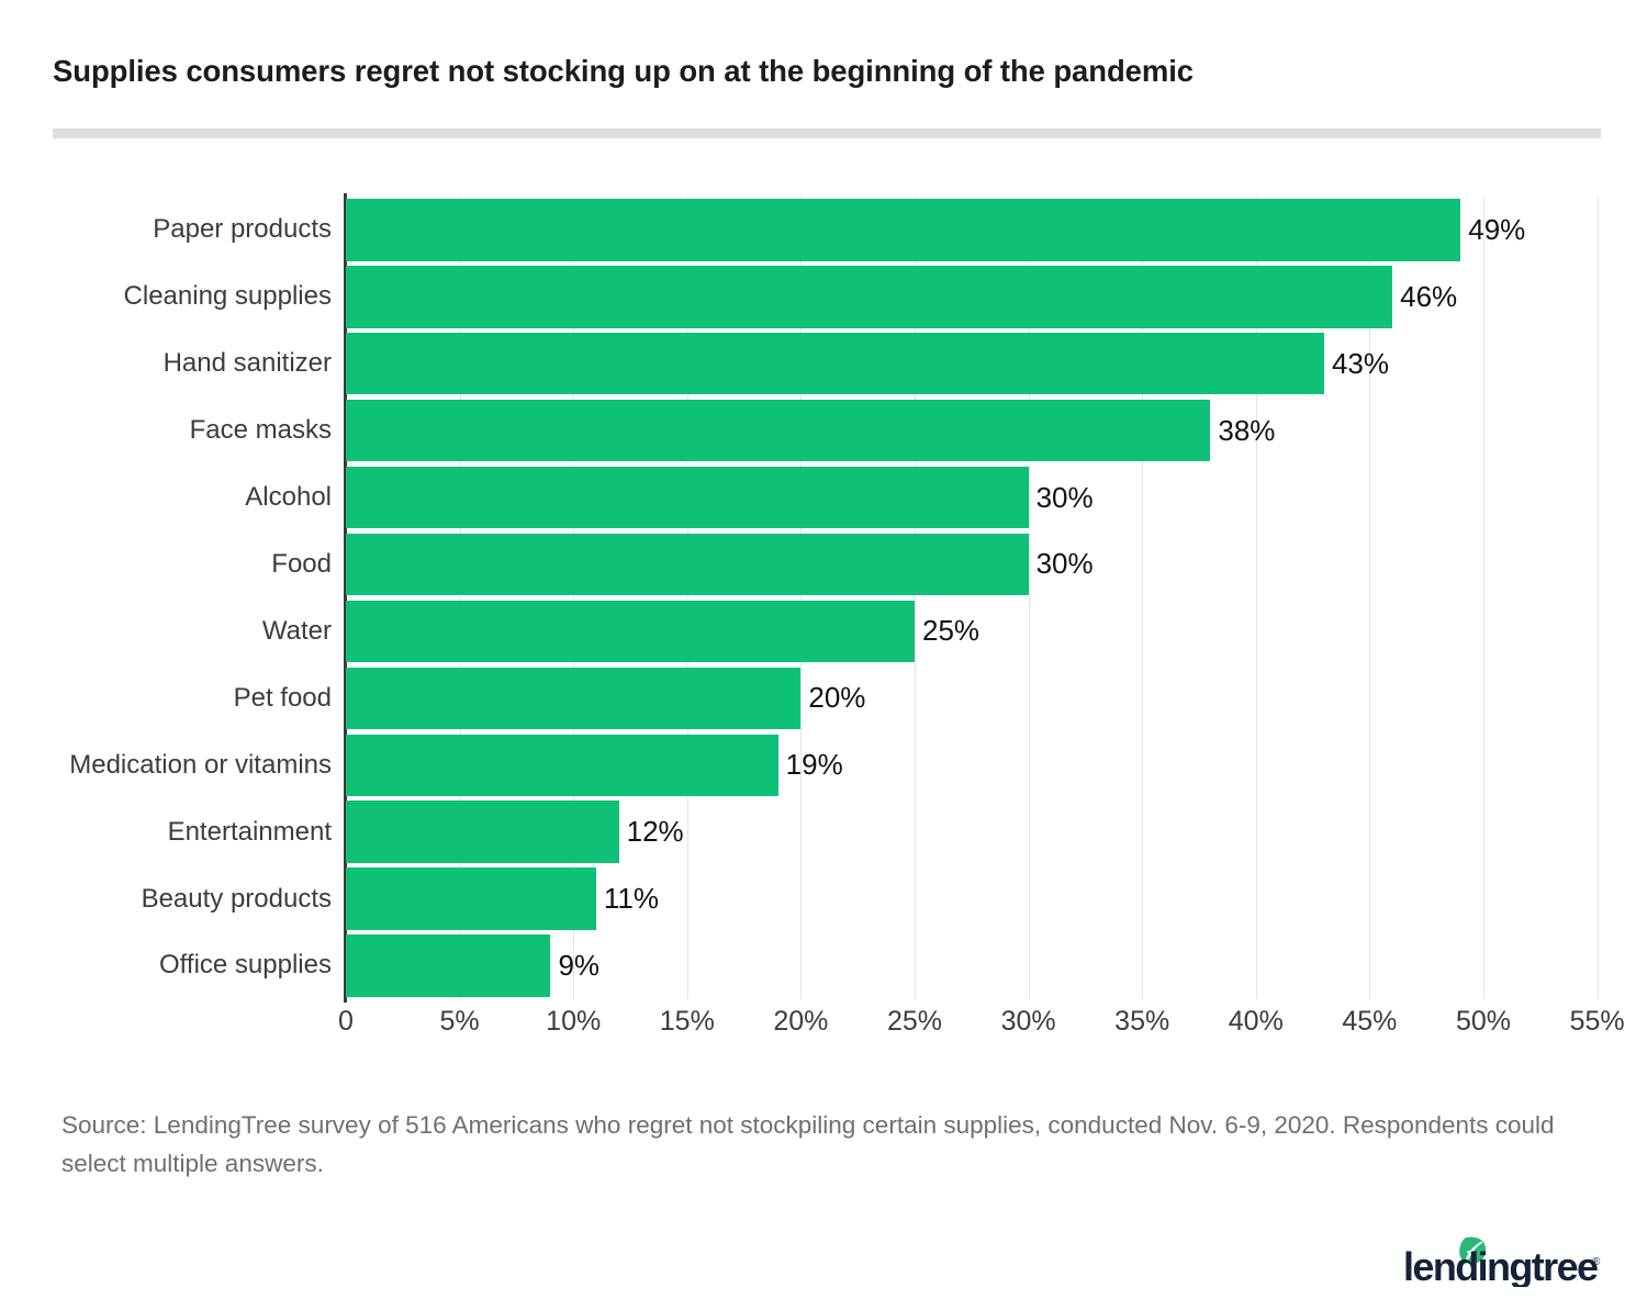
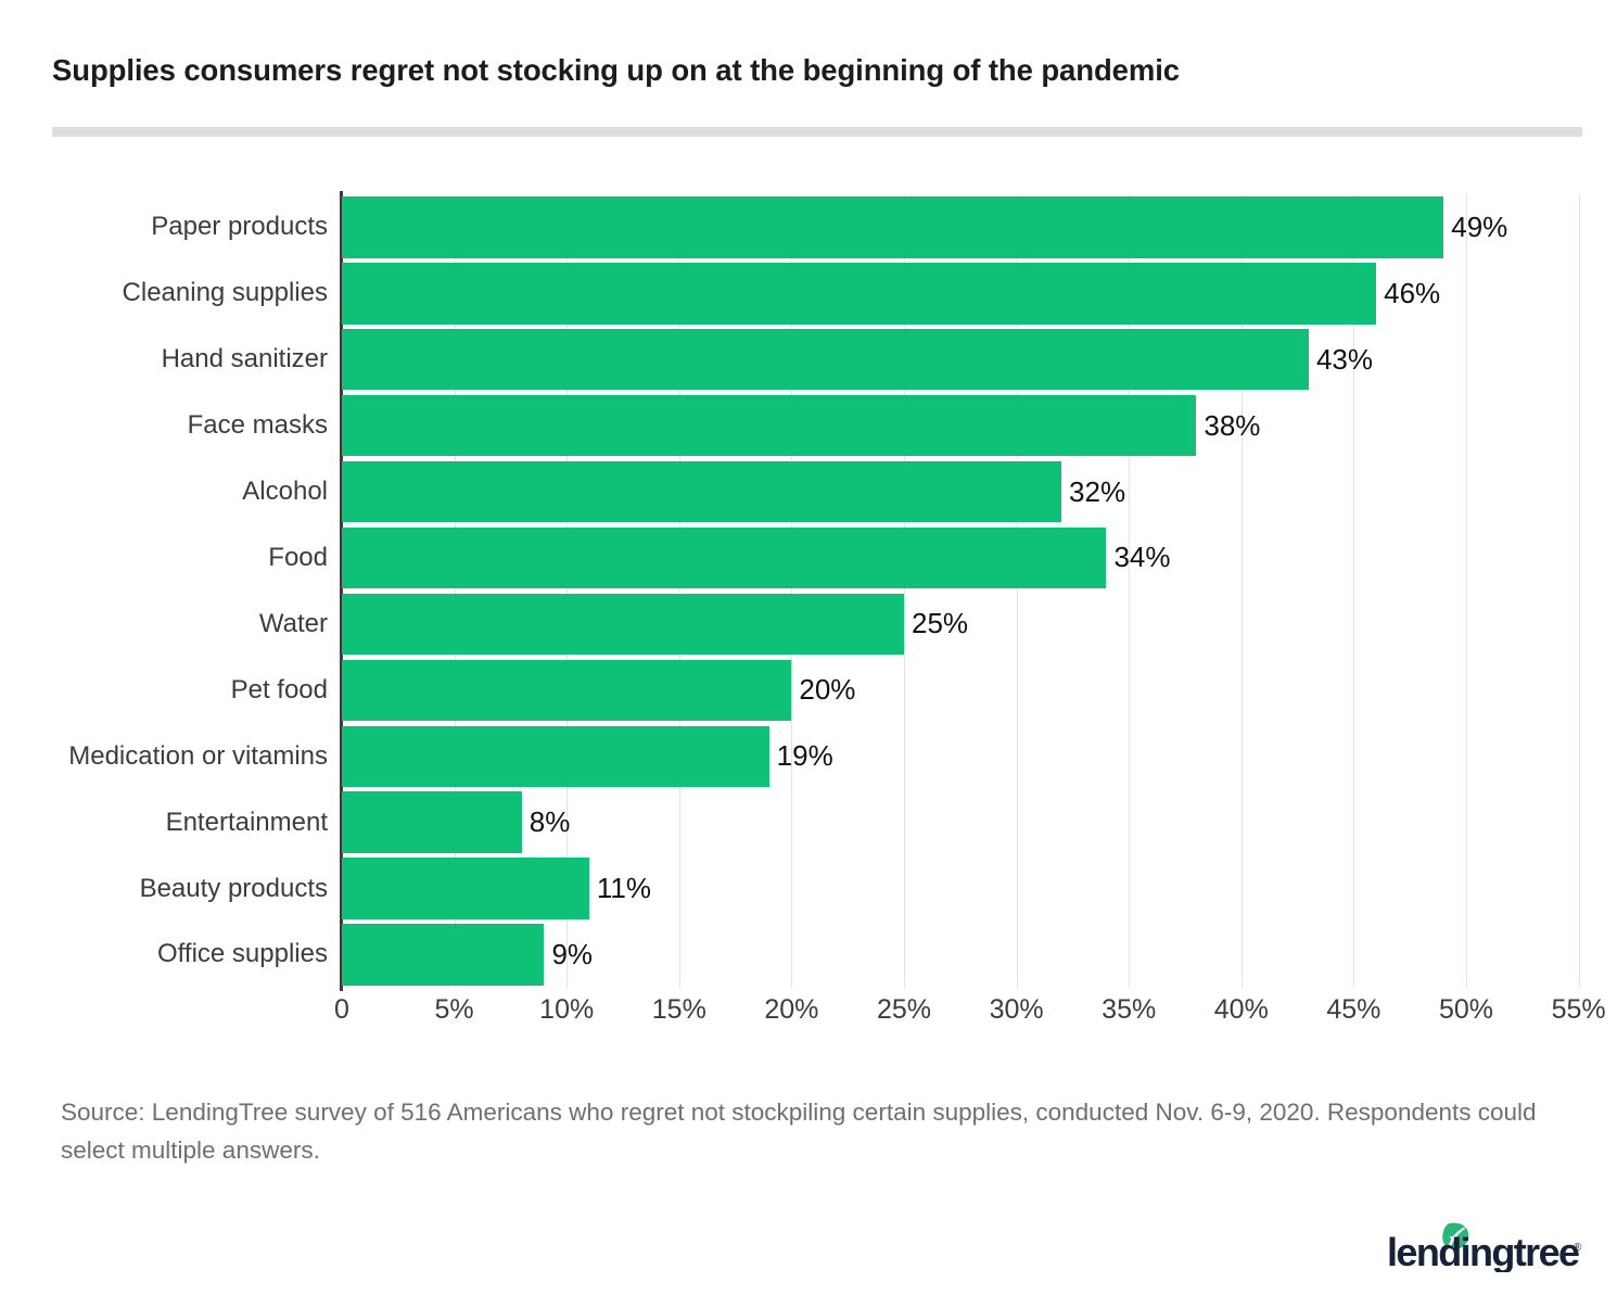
Alcohol: 30% -> 32%
Food: 30% -> 34%
Entertainment: 12% -> 8%
